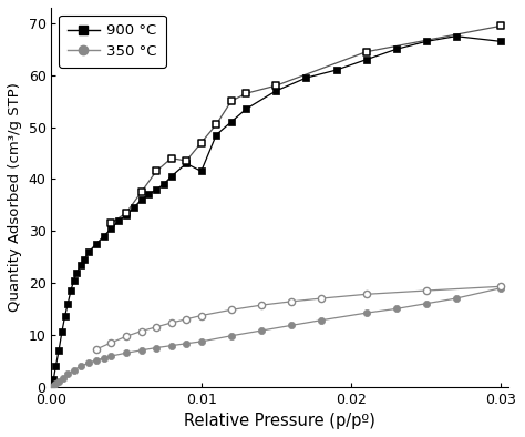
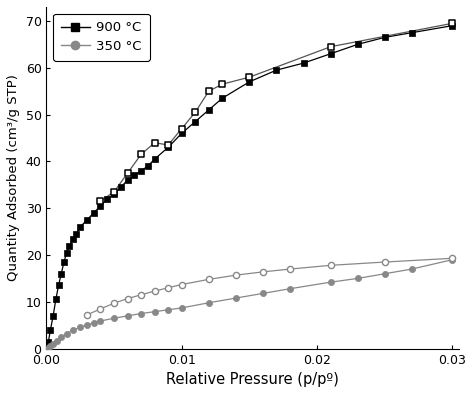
900 °C/0.01: 41.5 -> 46.0
900 °C/0.03: 66.5 -> 69.0
